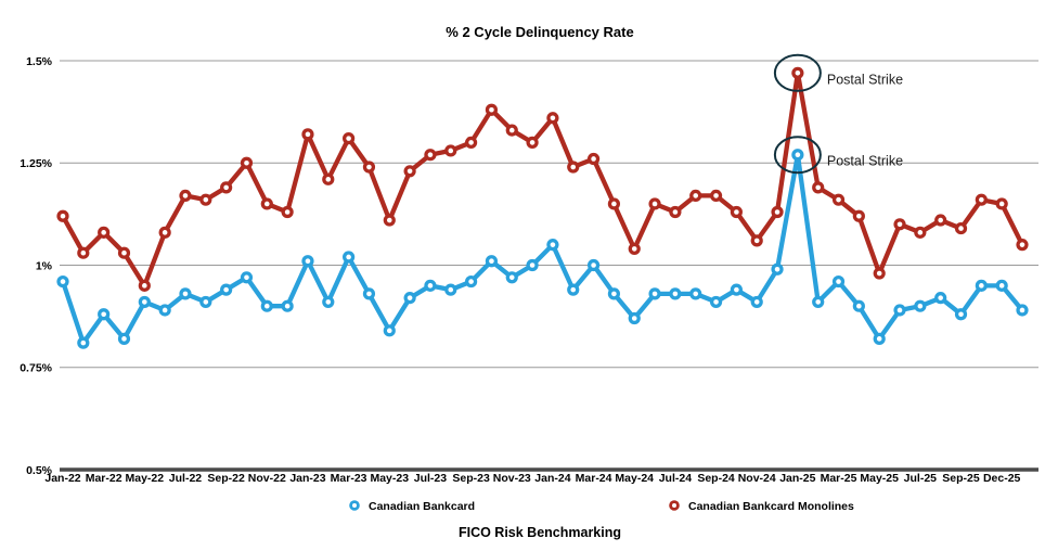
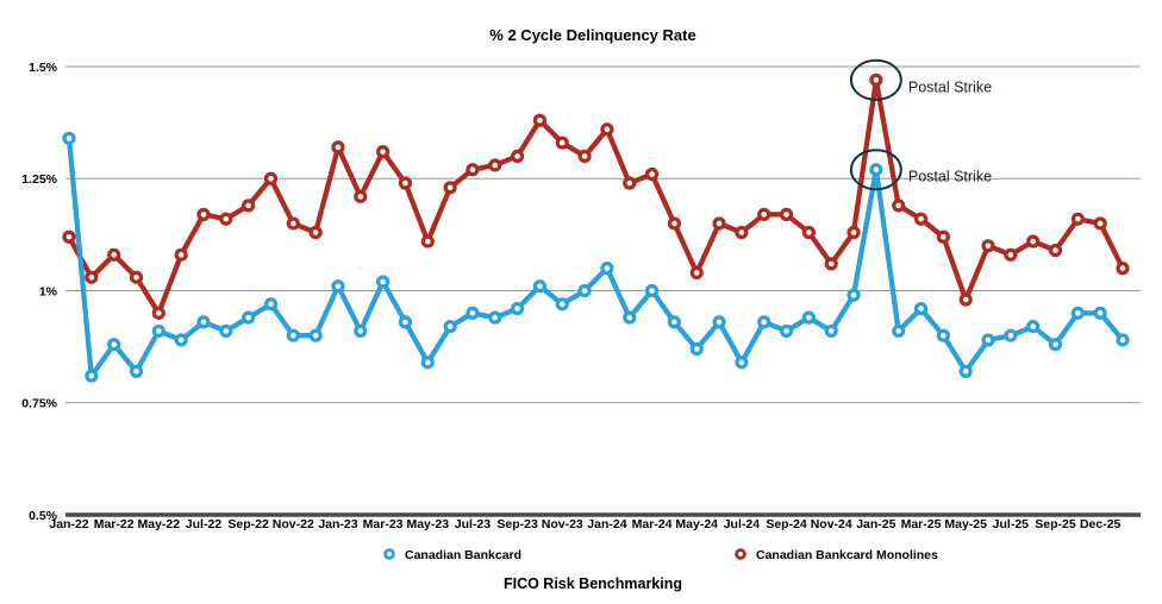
Canadian Bankcard/Jan-22: 0.96% -> 1.34%
Canadian Bankcard/Jul-24: 0.93% -> 0.84%
